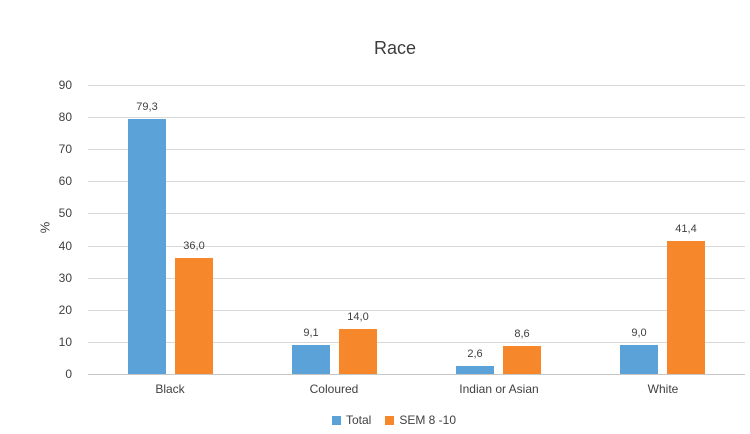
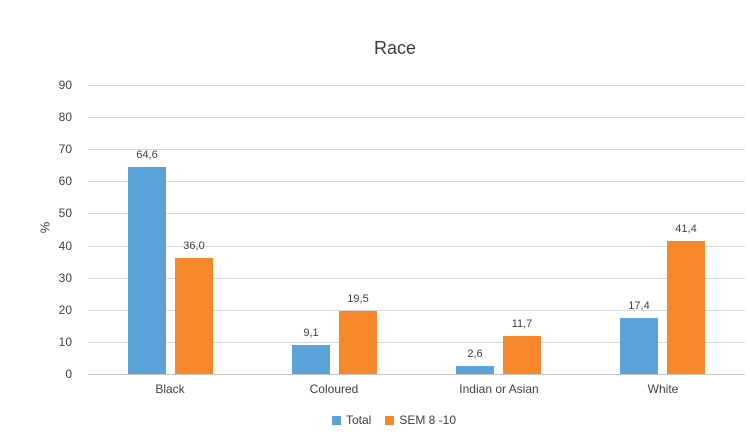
Total/Black: 79,3 -> 64,6
SEM 8 -10/Coloured: 14,0 -> 19,5
SEM 8 -10/Indian or Asian: 8,6 -> 11,7
Total/White: 9,0 -> 17,4
